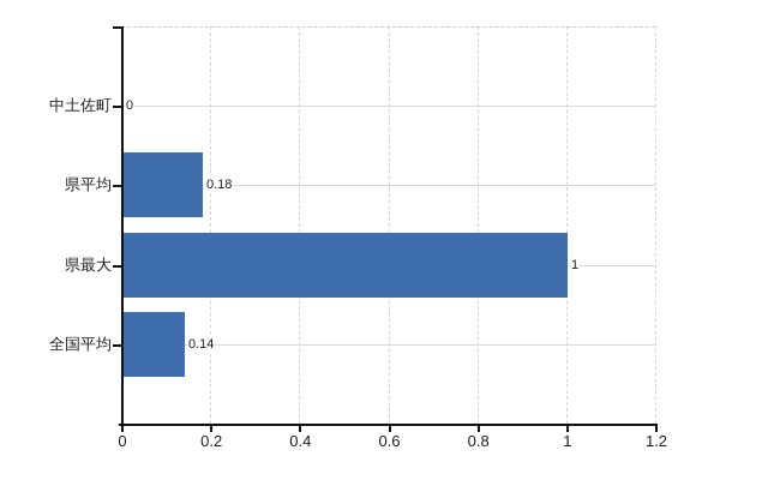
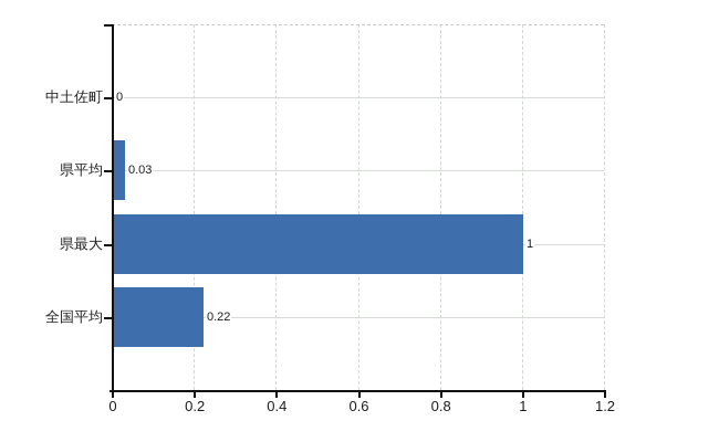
県平均: 0.18 -> 0.03
全国平均: 0.14 -> 0.22
